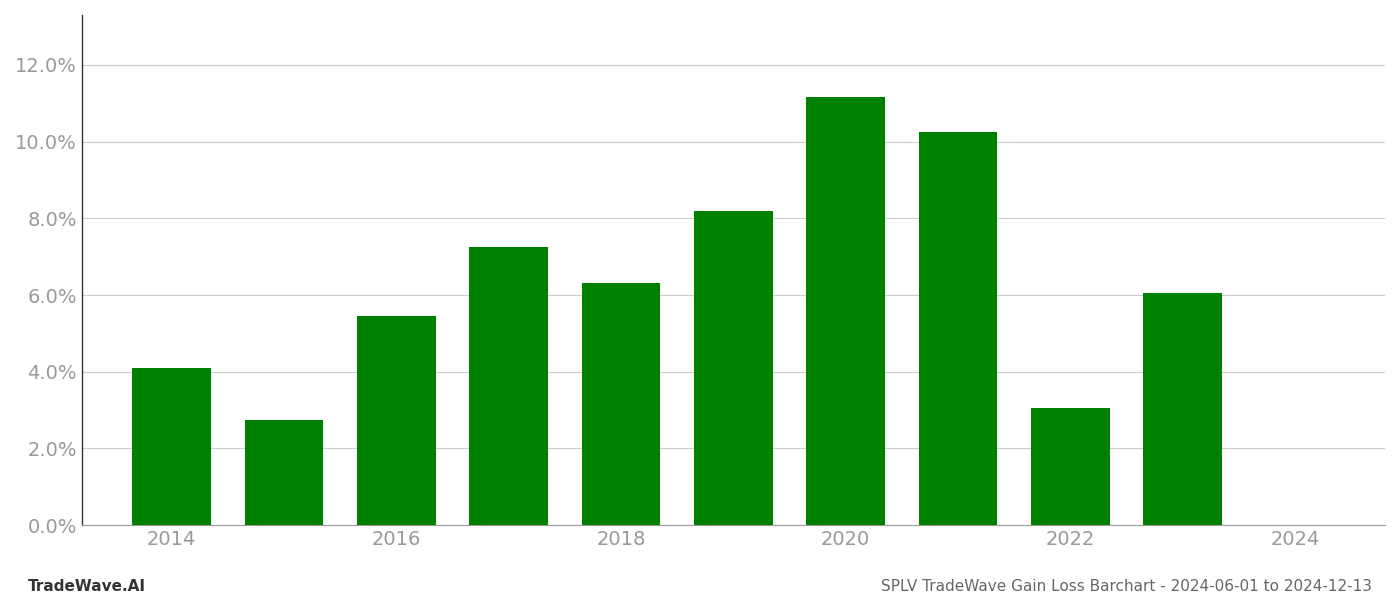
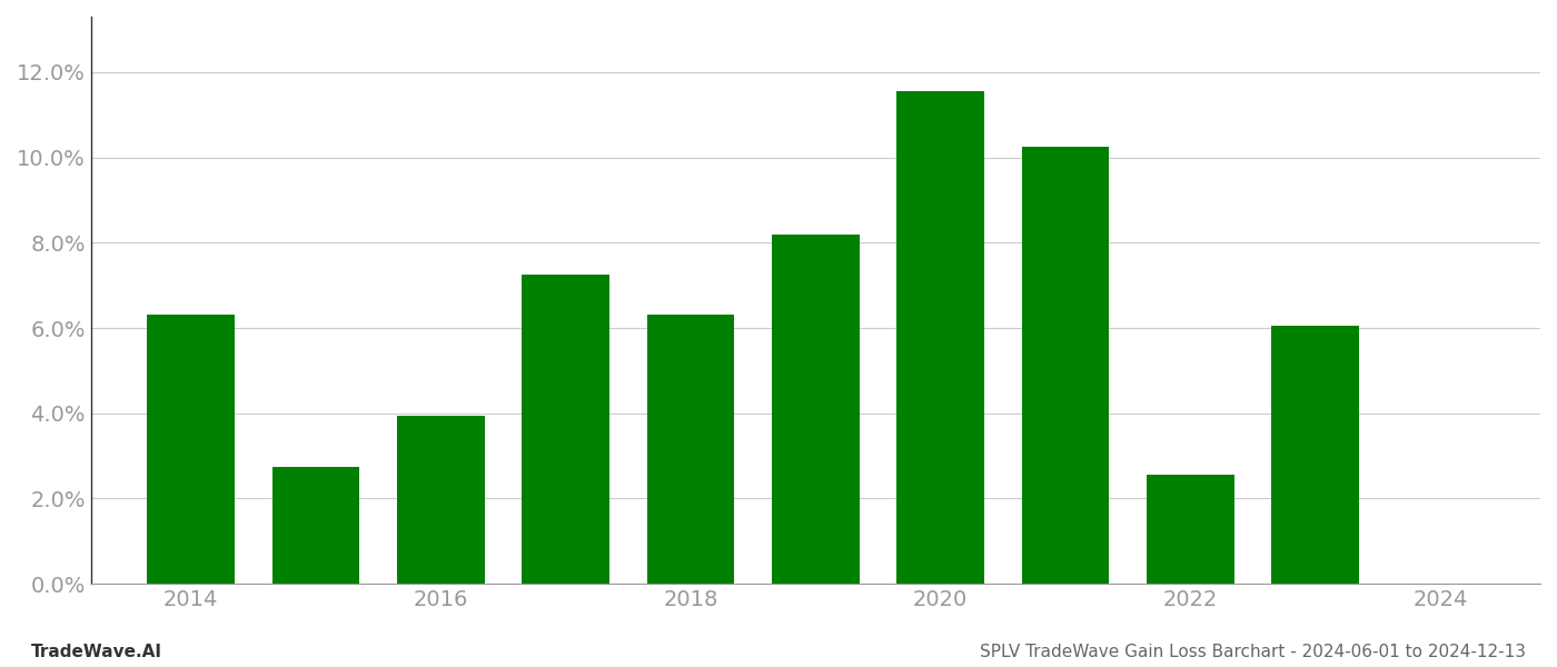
2014: 4.10% -> 6.30%
2016: 5.45% -> 3.95%
2020: 11.15% -> 11.55%
2022: 3.05% -> 2.55%
